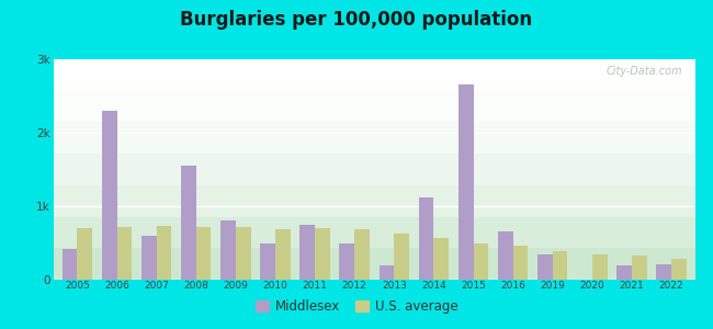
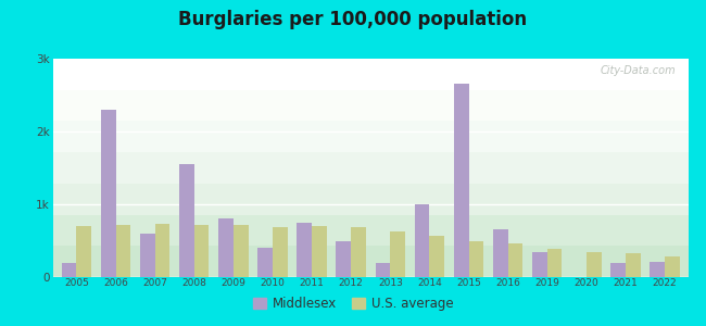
Middlesex/2005: 0.42k -> 0.20k
Middlesex/2010: 0.50k -> 0.40k
Middlesex/2014: 1.12k -> 1.00k
